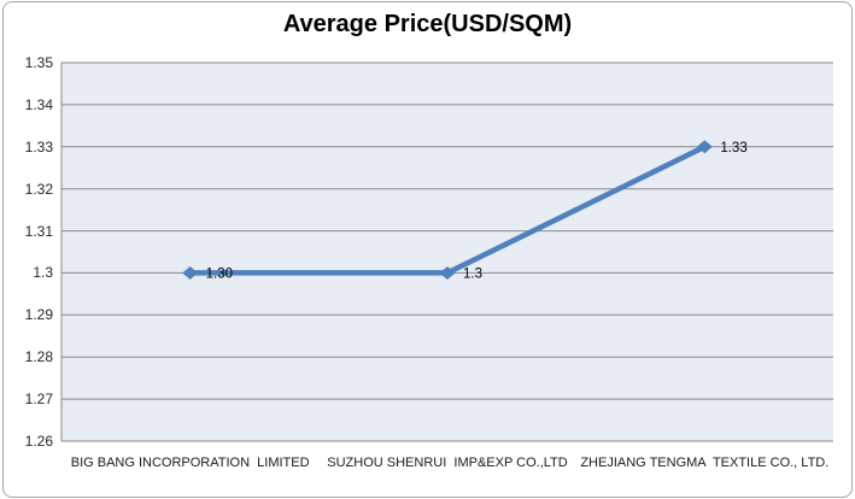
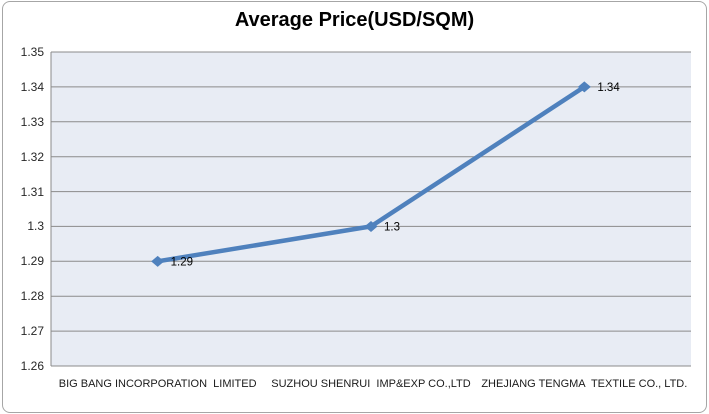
BIG BANG INCORPORATION LIMITED: 1.30 -> 1.29
ZHEJIANG TENGMA TEXTILE CO., LTD.: 1.33 -> 1.34
